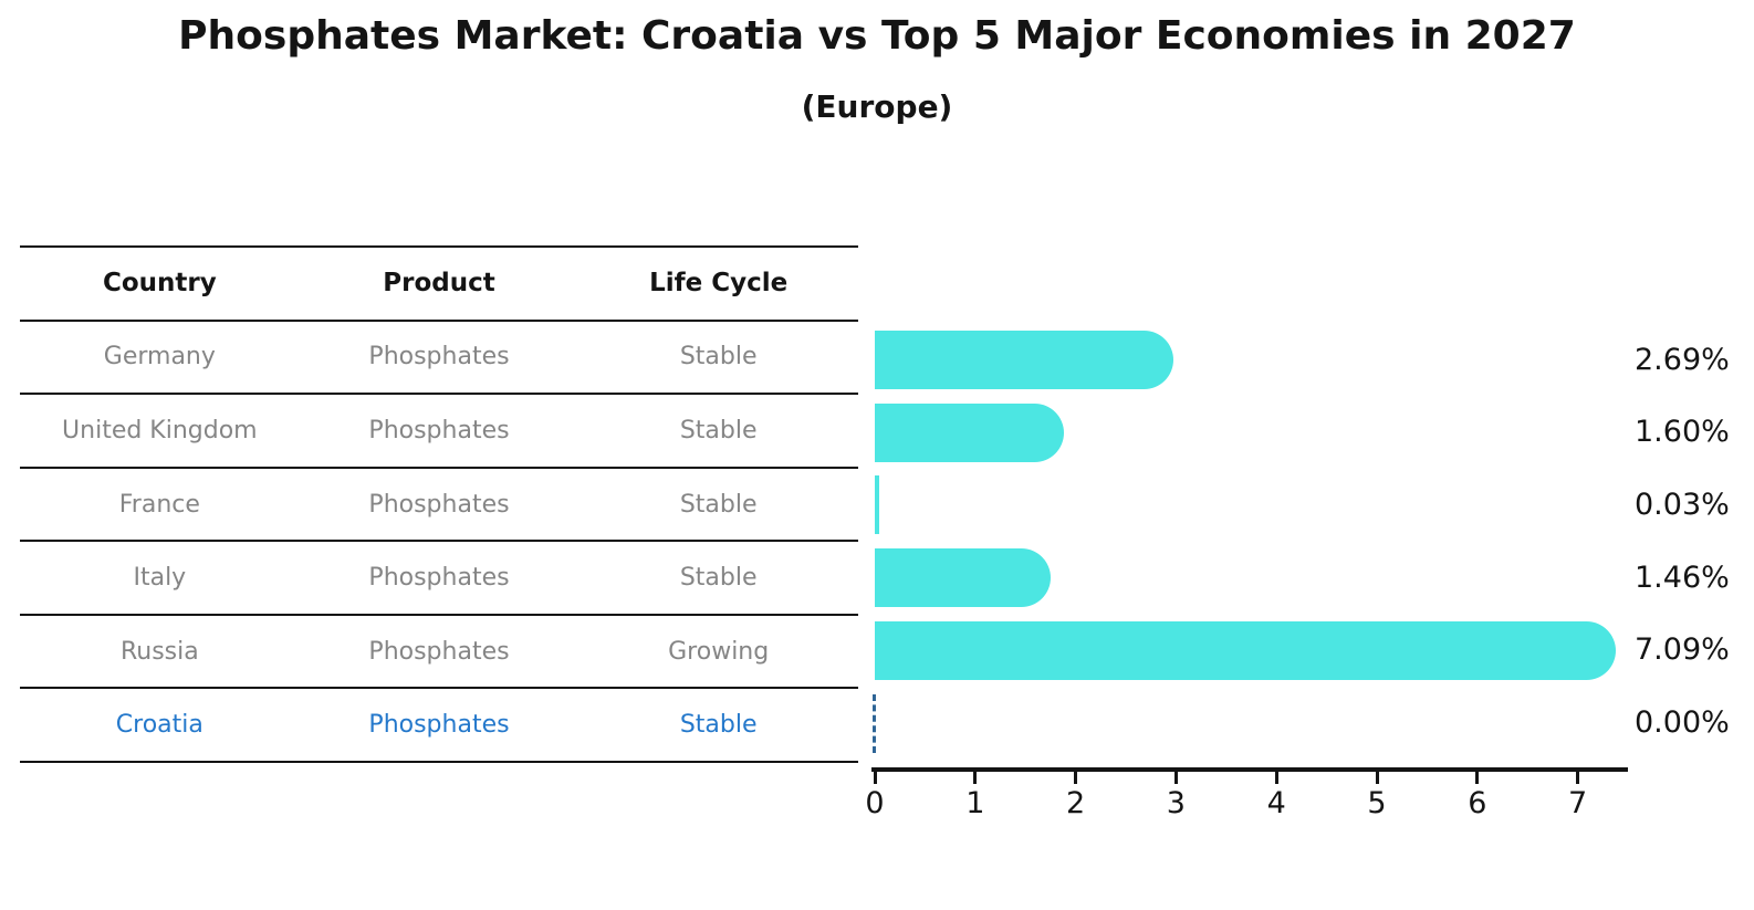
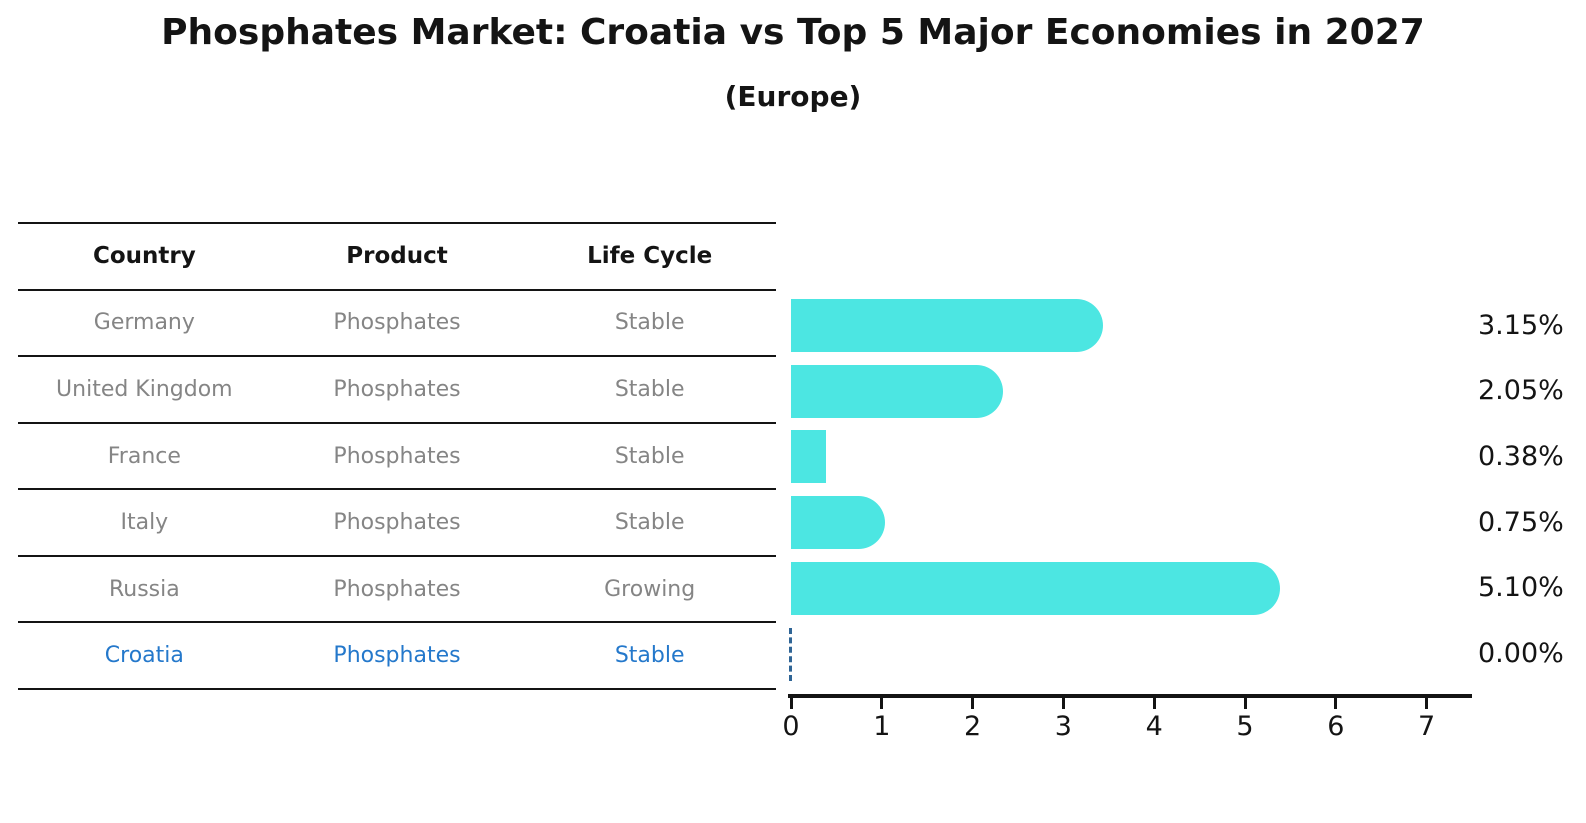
Germany: 2.69% -> 3.15%
United Kingdom: 1.60% -> 2.05%
France: 0.03% -> 0.38%
Italy: 1.46% -> 0.75%
Russia: 7.09% -> 5.10%
